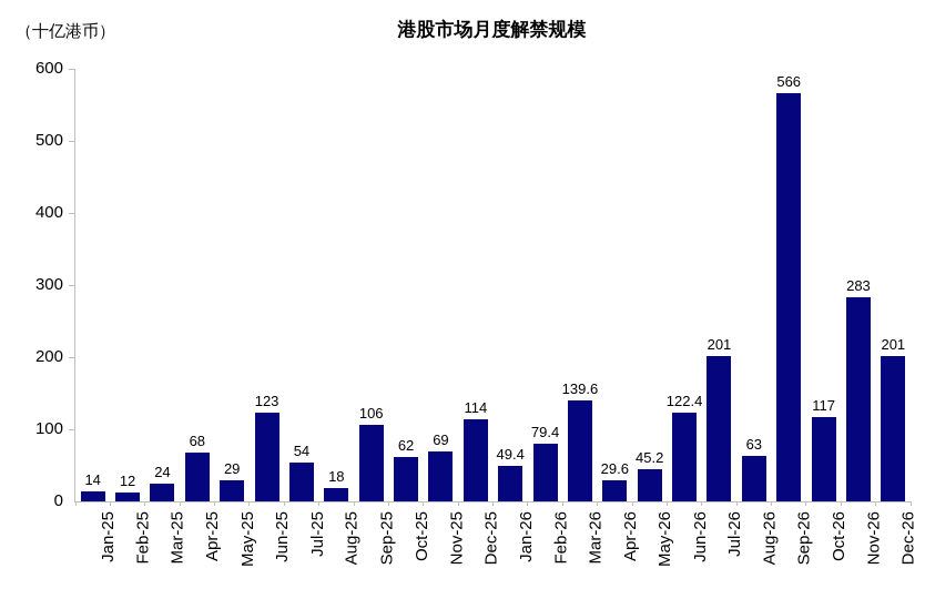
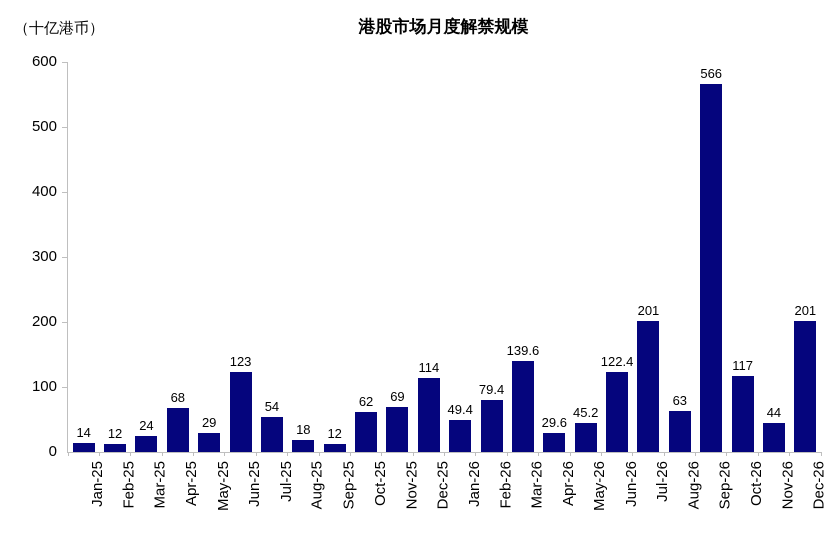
Sep-25: 106 -> 12
Nov-26: 283 -> 44
